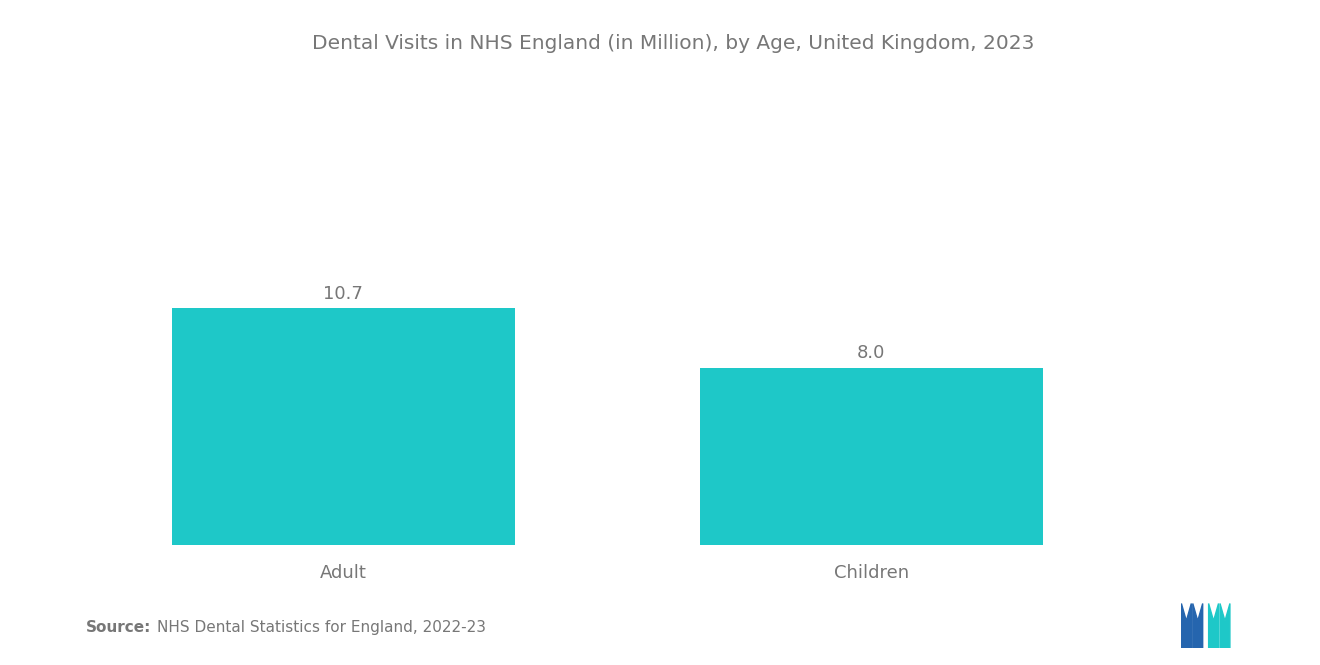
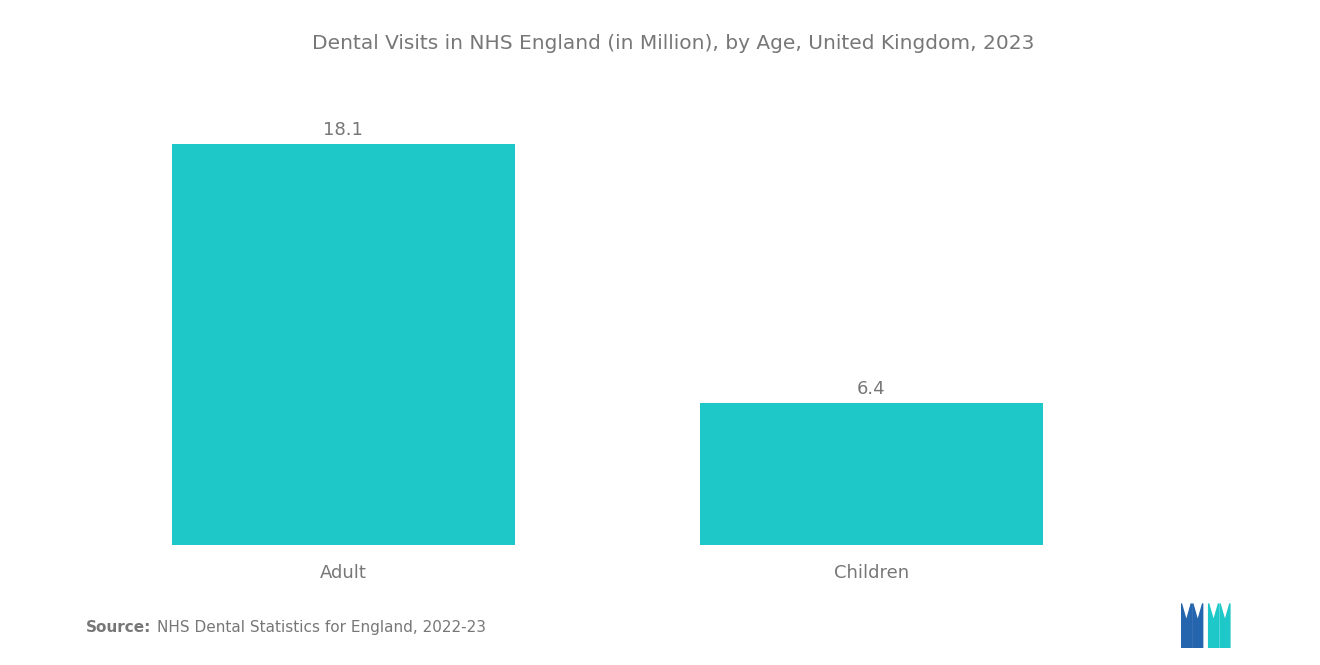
Adult: 10.7 -> 18.1
Children: 8.0 -> 6.4
